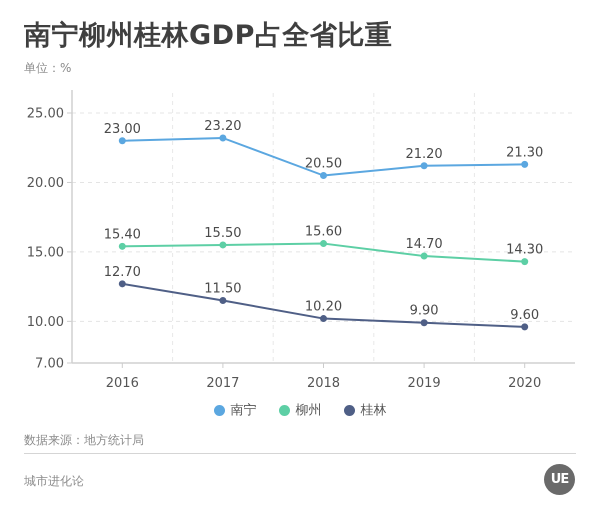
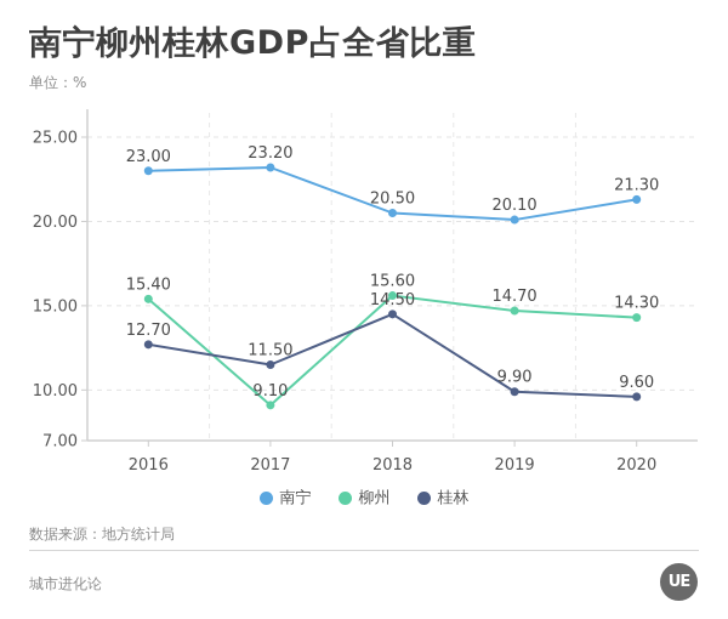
柳州/2017: 15.50 -> 9.10
桂林/2018: 10.20 -> 14.50
南宁/2019: 21.20 -> 20.10
